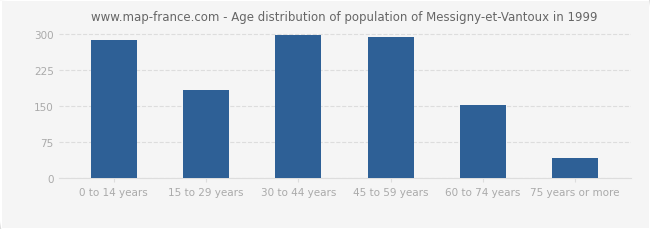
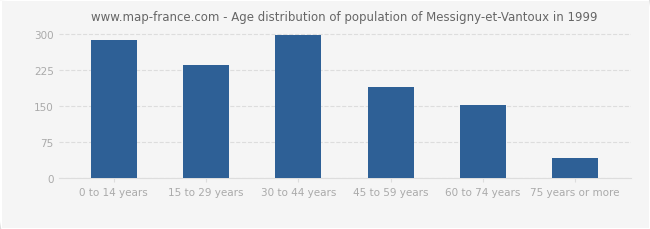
15 to 29 years: 183 -> 235
45 to 59 years: 294 -> 190
